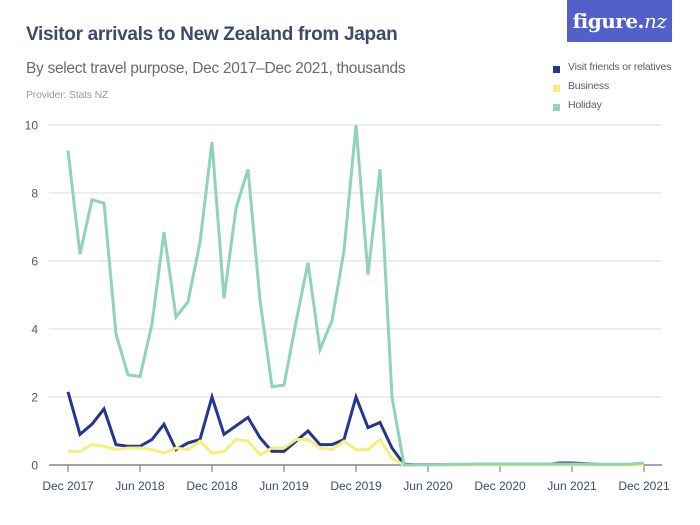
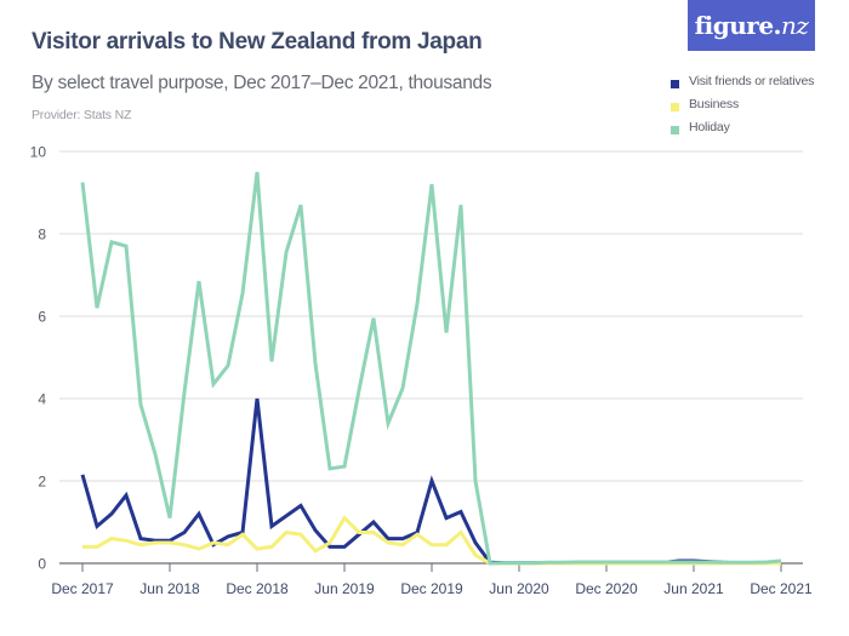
Holiday/Jun 2018: 2.6 -> 1.1
Visit friends or relatives/Dec 2018: 2.0 -> 4.0
Business/Jun 2019: 0.5 -> 1.1
Holiday/Dec 2019: 10.0 -> 9.2
